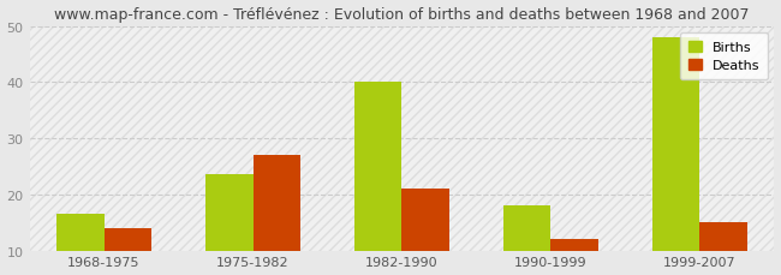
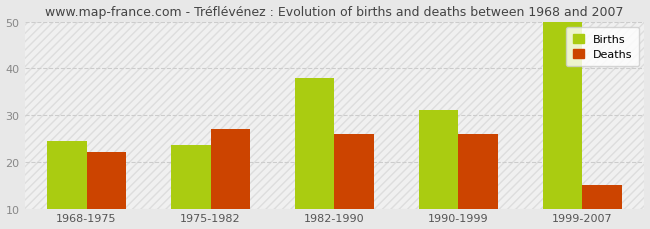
Births/1968-1975: 16.5 -> 24.5
Deaths/1968-1975: 14 -> 22
Births/1982-1990: 40.0 -> 38.0
Deaths/1982-1990: 21 -> 26
Births/1990-1999: 18.0 -> 31.0
Deaths/1990-1999: 12 -> 26
Births/1999-2007: 48.0 -> 50.0
